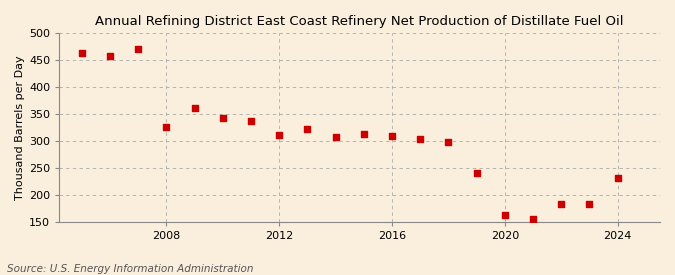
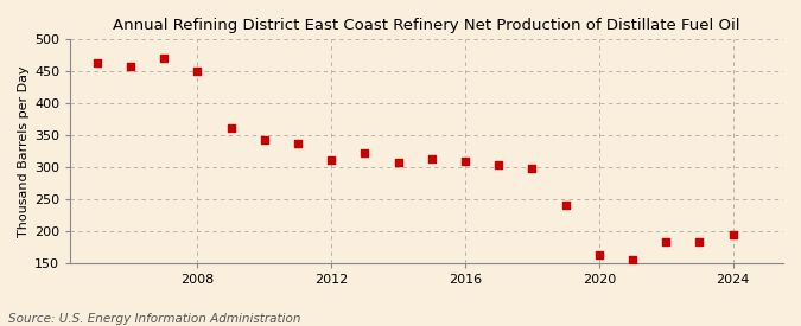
2008: 326 -> 450
2024: 232 -> 195
